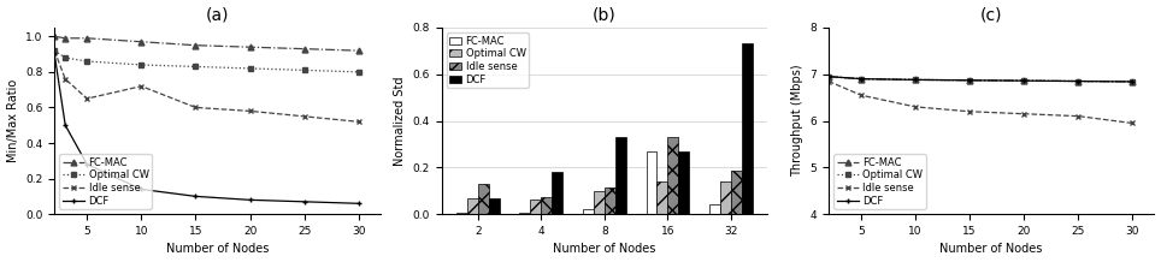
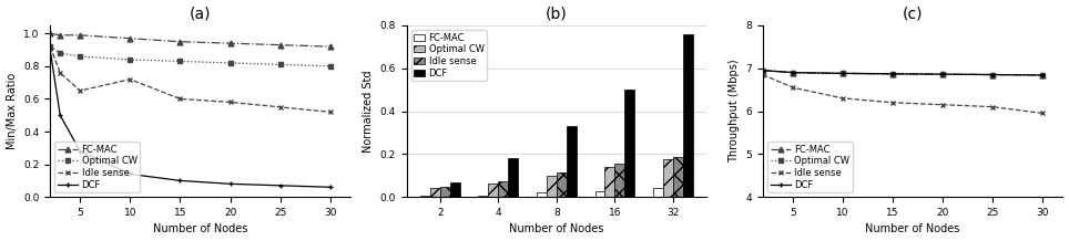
Optimal CW/2: 0.07 -> 0.04
Idle sense/2: 0.13 -> 0.04
FC-MAC/16: 0.27 -> 0.03
Idle sense/16: 0.33 -> 0.15
DCF/16: 0.27 -> 0.50
Optimal CW/32: 0.14 -> 0.17
DCF/32: 0.73 -> 0.76
